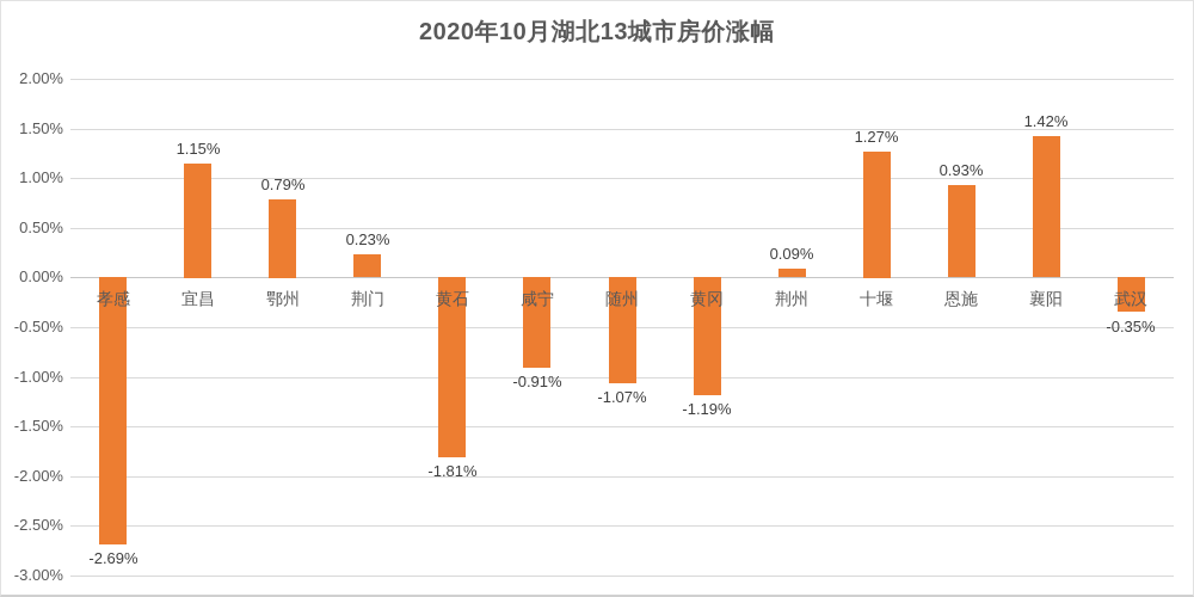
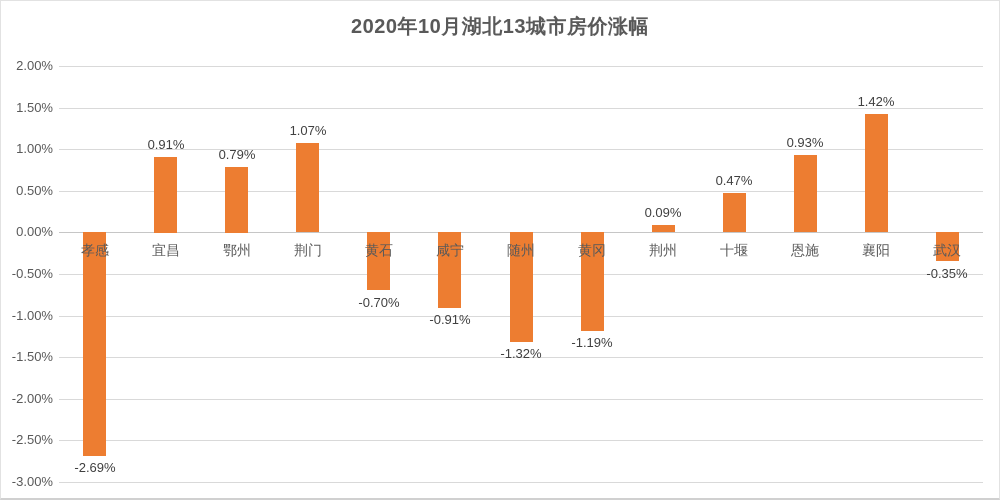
宜昌: 1.15% -> 0.91%
荆门: 0.23% -> 1.07%
黄石: -1.81% -> -0.70%
随州: -1.07% -> -1.32%
十堰: 1.27% -> 0.47%
